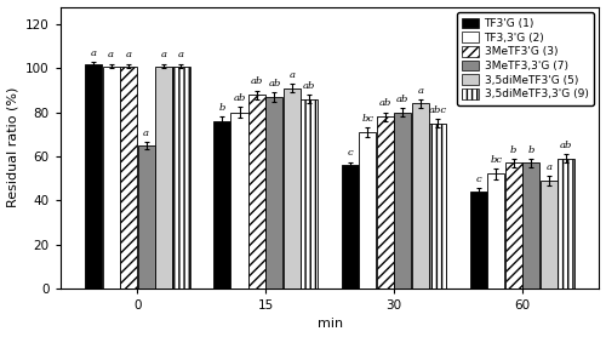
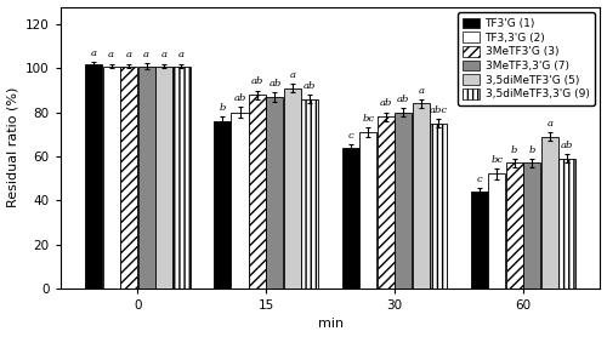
3MeTF3,3'G (7)/0: 65 -> 101
TF3'G (1)/30: 56 -> 64
3,5diMeTF3'G (5)/60: 49 -> 69
